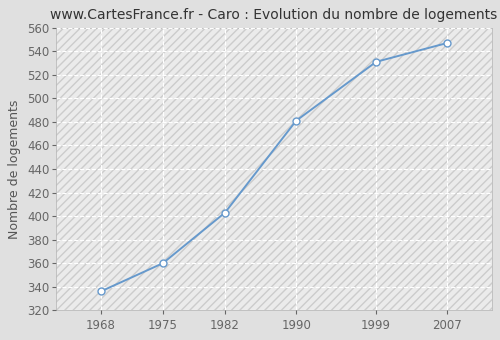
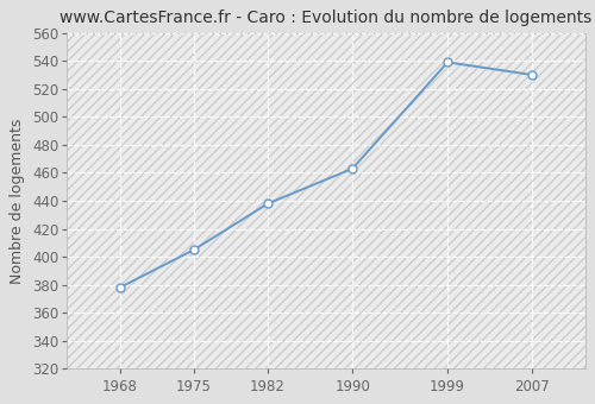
1968: 336 -> 378
1975: 360 -> 405
1982: 403 -> 438
1990: 481 -> 463
1999: 531 -> 539
2007: 547 -> 530
